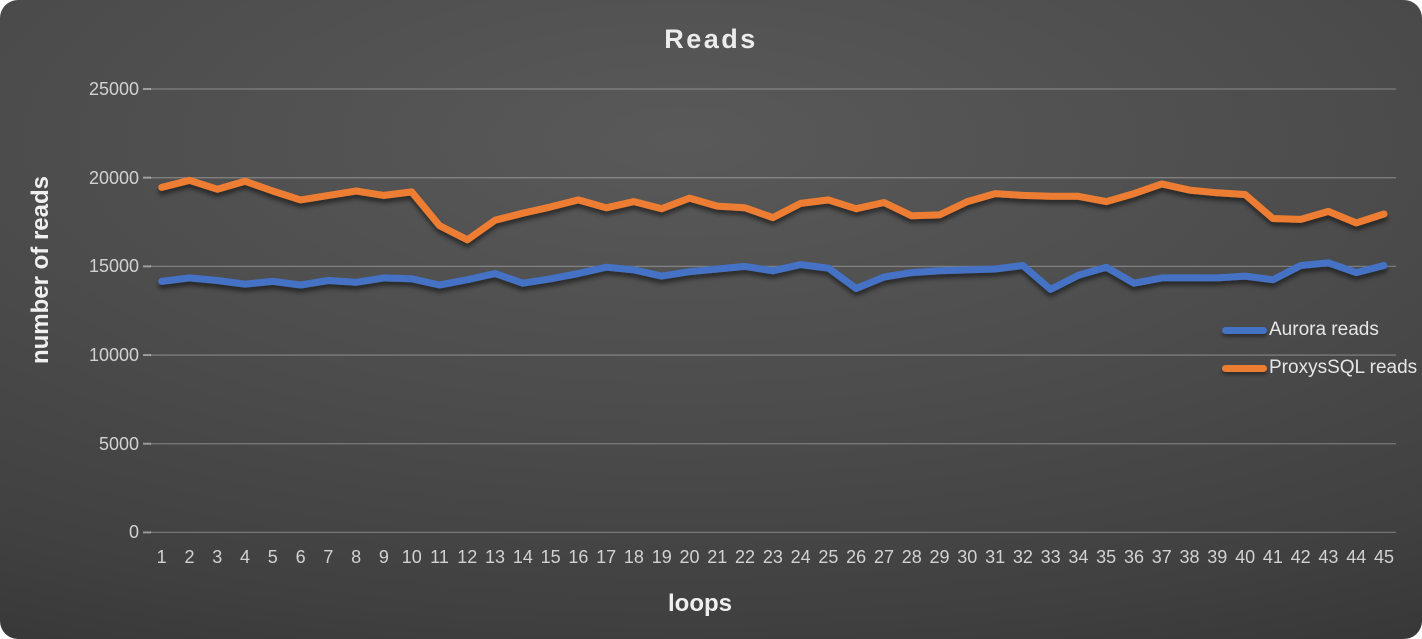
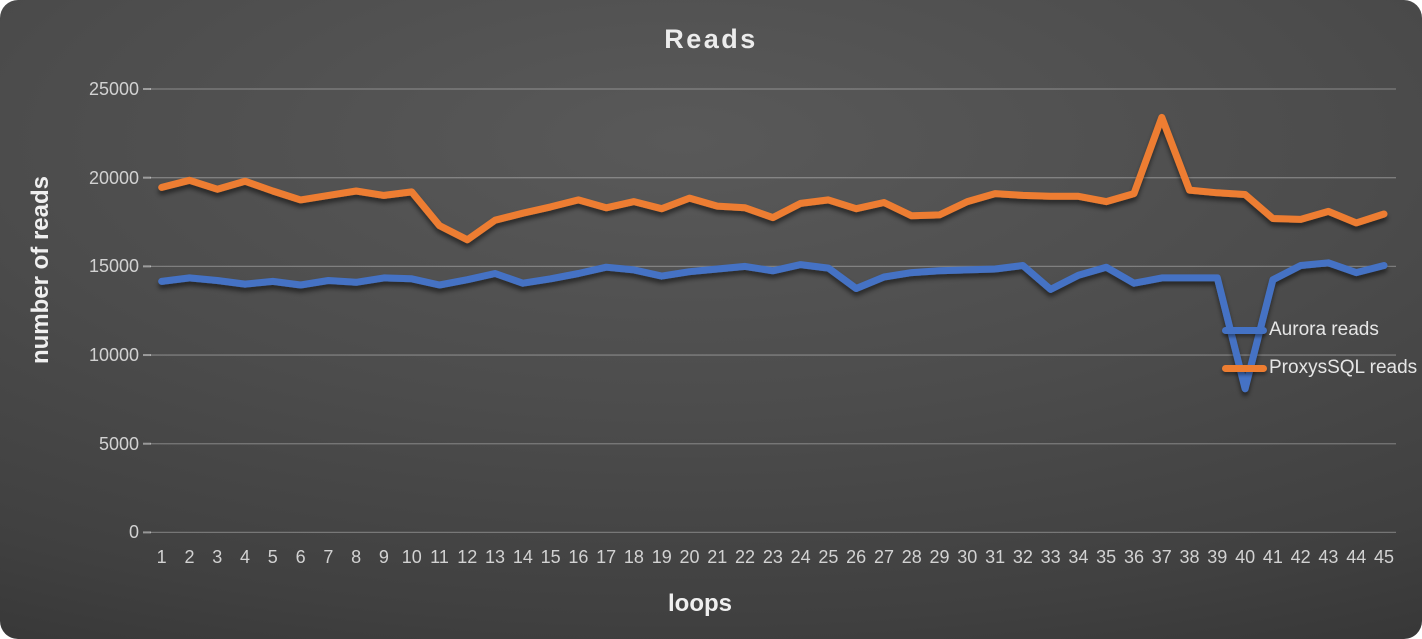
ProxysSQL reads/37: 19600 -> 23400
Aurora reads/40: 14400 -> 8100
